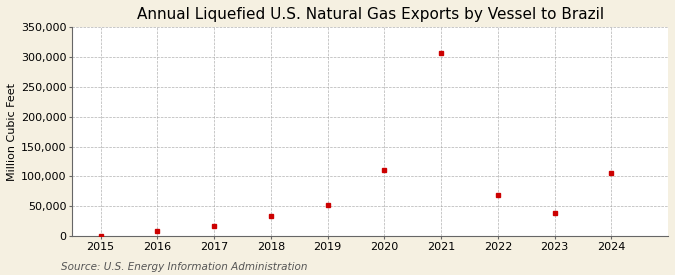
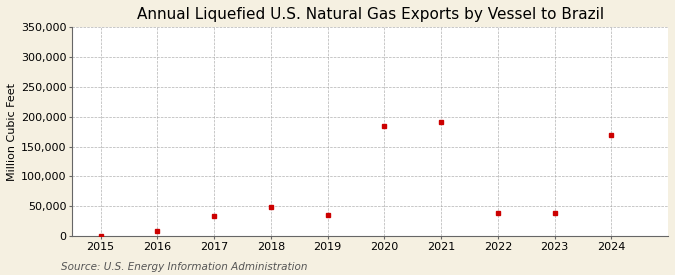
2017: 17,000 -> 34,000
2018: 33,000 -> 48,000
2019: 52,000 -> 36,000
2020: 110,000 -> 184,000
2021: 307,000 -> 192,000
2022: 68,000 -> 38,000
2024: 105,000 -> 170,000
